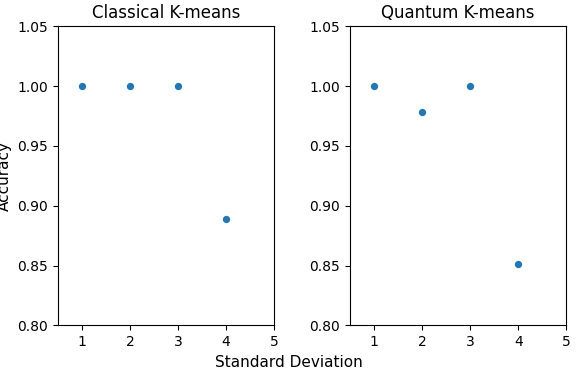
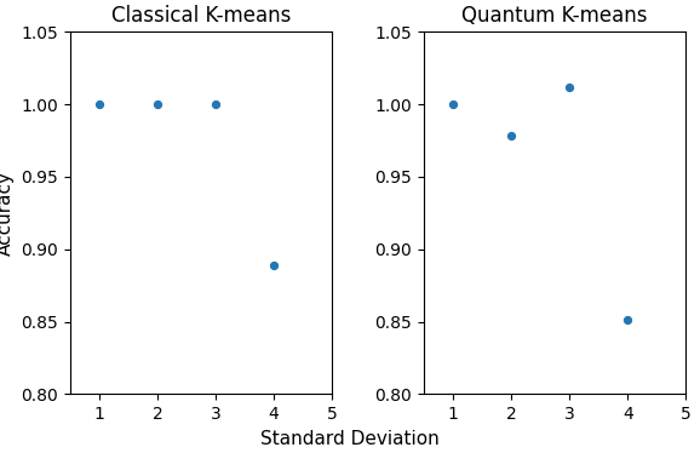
Quantum K-means/3: 1.000 -> 1.012
